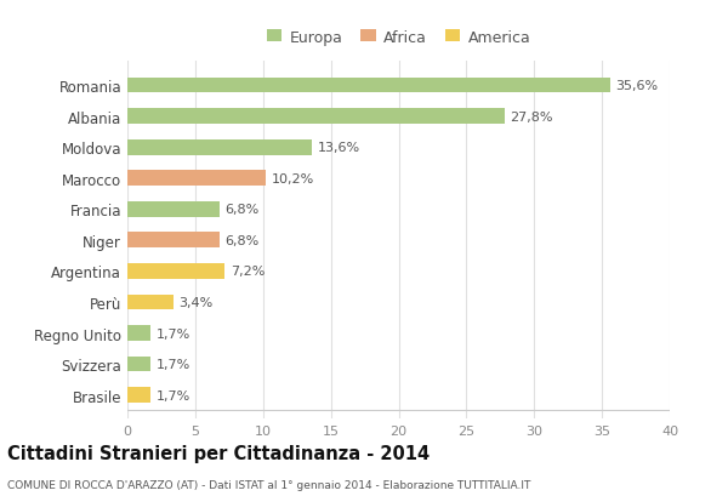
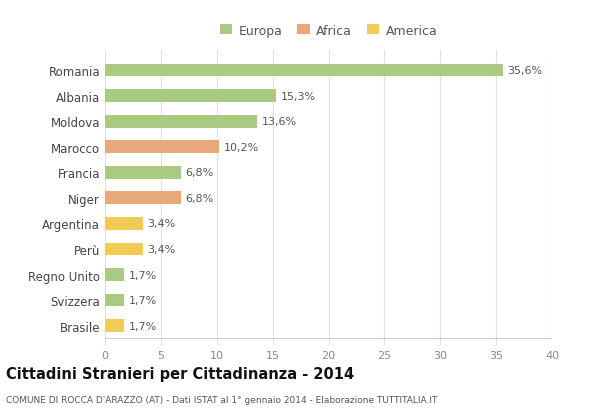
Albania: 27,8% -> 15,3%
Argentina: 7,2% -> 3,4%
